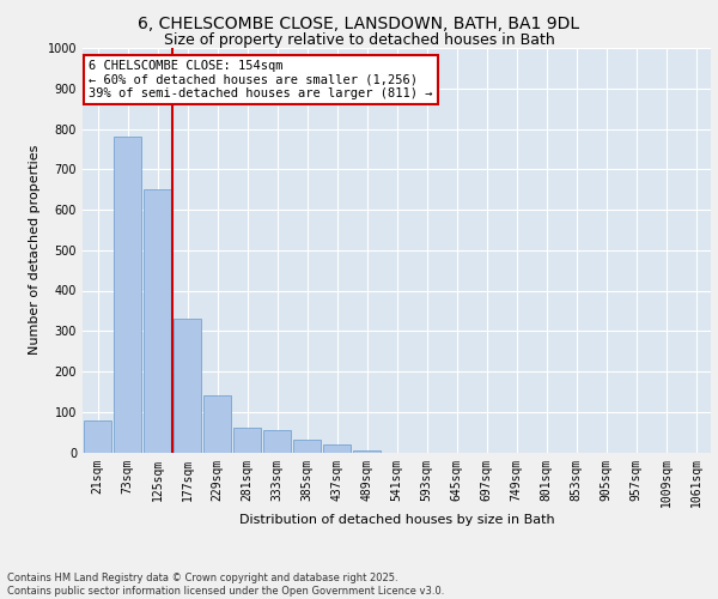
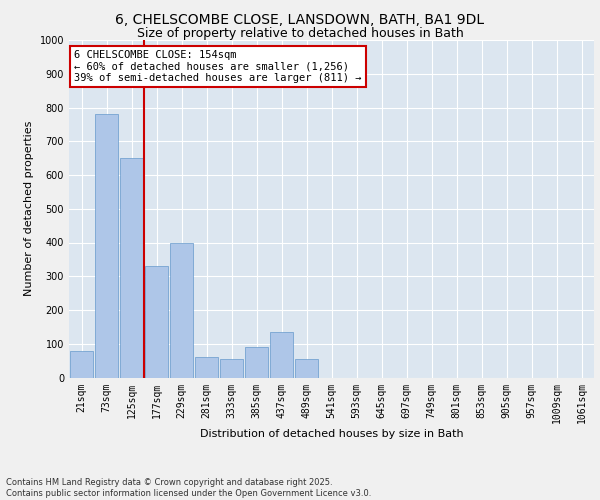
229sqm: 140 -> 400
385sqm: 30 -> 90
437sqm: 20 -> 135
489sqm: 5 -> 55
